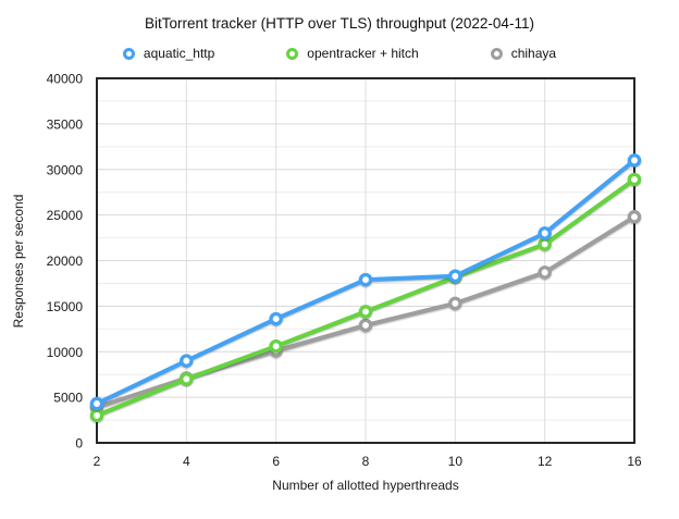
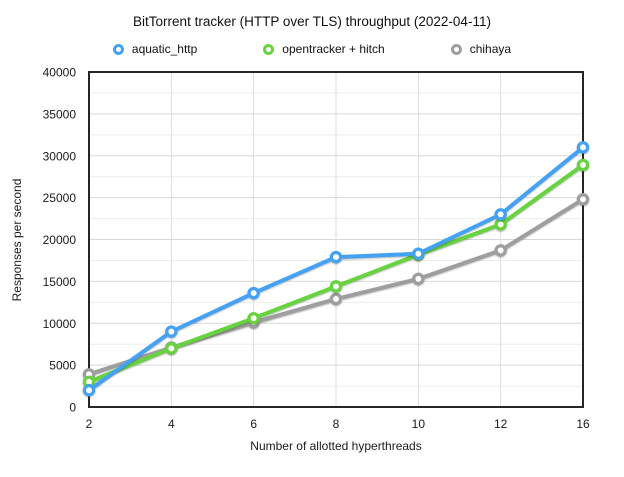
aquatic_http/2: 4000 -> 2000
